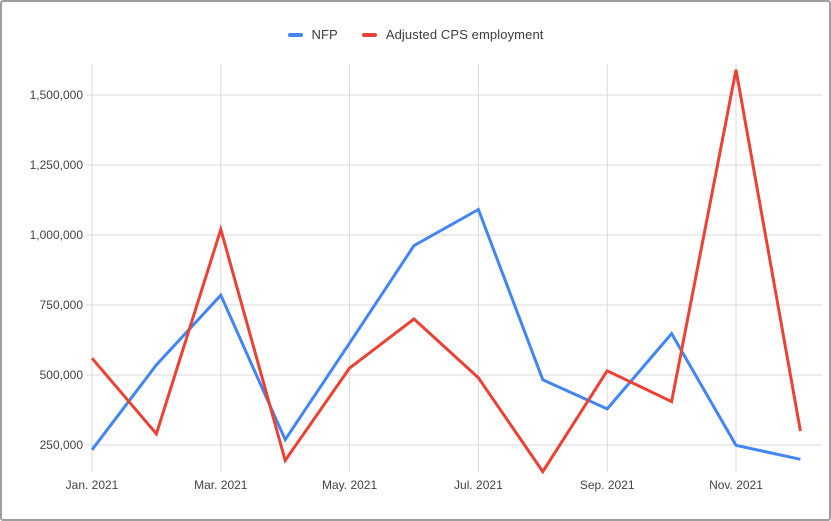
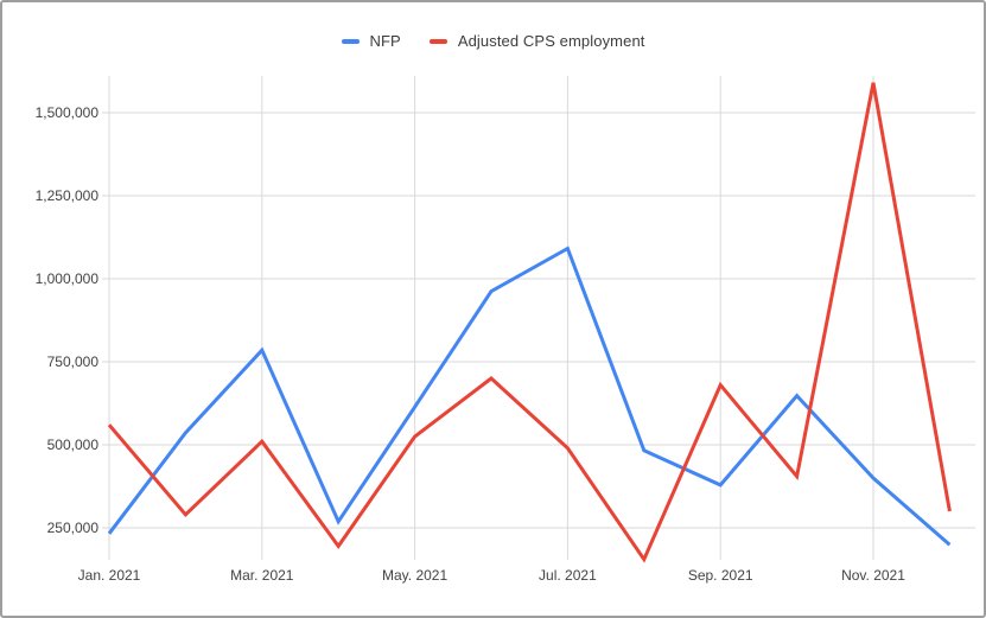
Adjusted CPS employment/Mar. 2021: 1020000 -> 510000
Adjusted CPS employment/Sep. 2021: 520000 -> 680000
NFP/Nov. 2021: 250000 -> 400000
